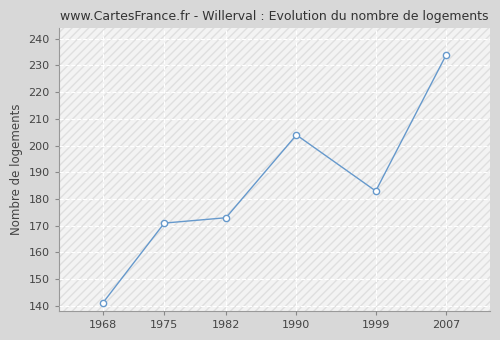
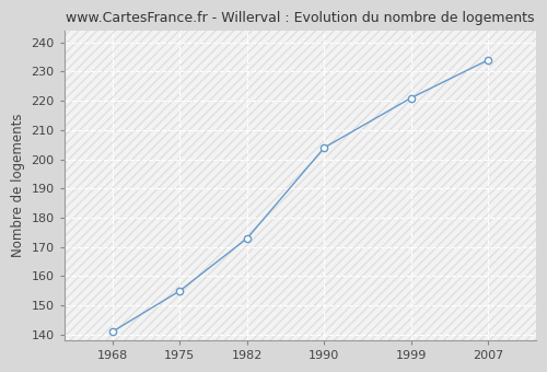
1975: 171 -> 155
1999: 183 -> 221
